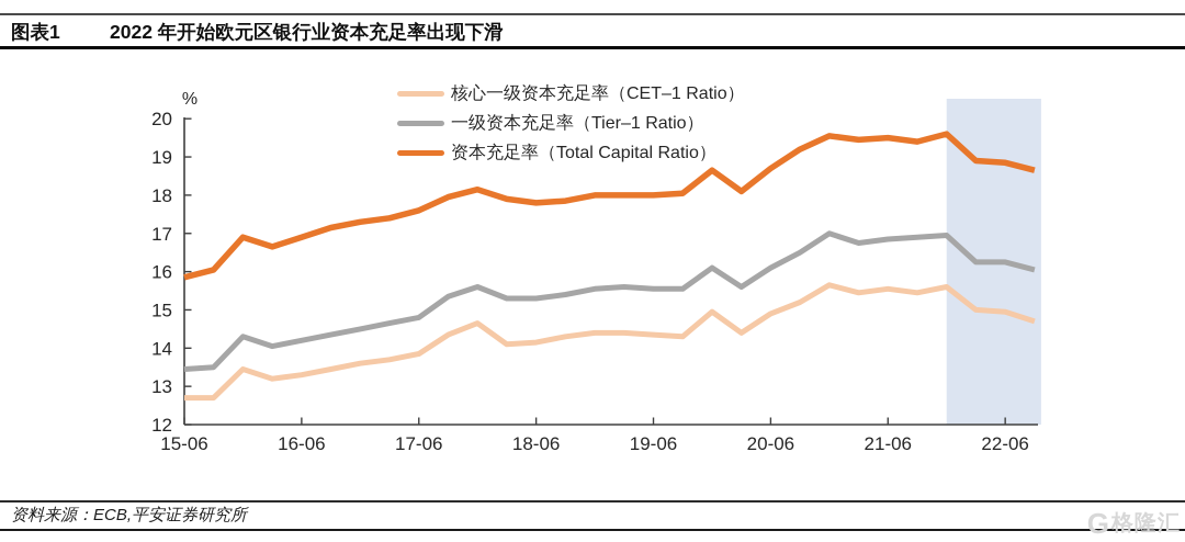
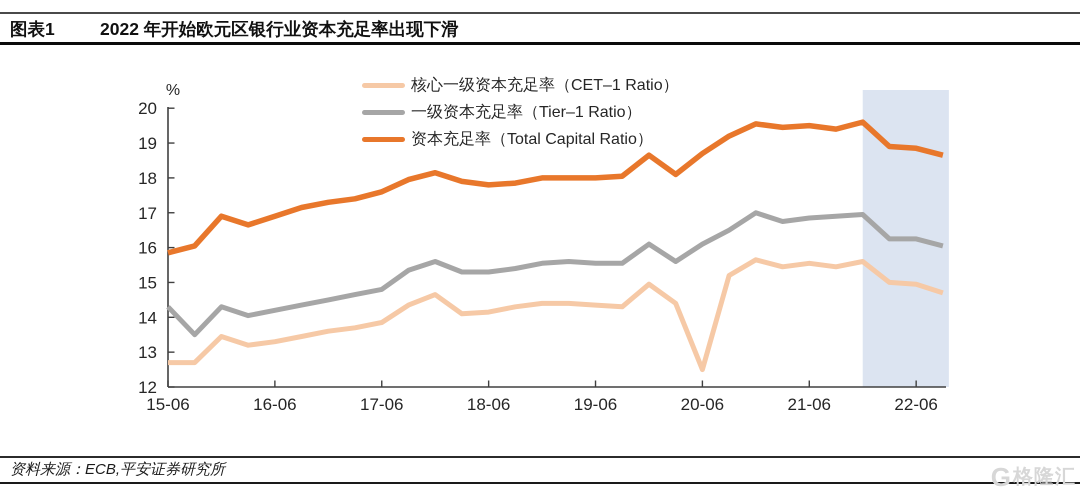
一级资本充足率（Tier–1 Ratio）/15-06: 13.4 -> 14.3
核心一级资本充足率（CET–1 Ratio）/20-06: 14.9 -> 12.5
